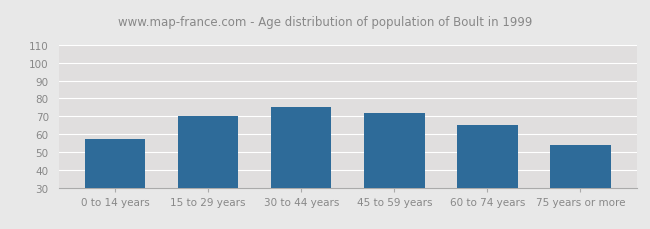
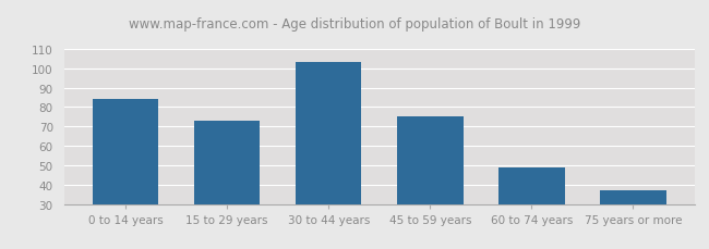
0 to 14 years: 57 -> 84
15 to 29 years: 70 -> 73
30 to 44 years: 75 -> 103
45 to 59 years: 72 -> 75
60 to 74 years: 65 -> 49
75 years or more: 54 -> 37
